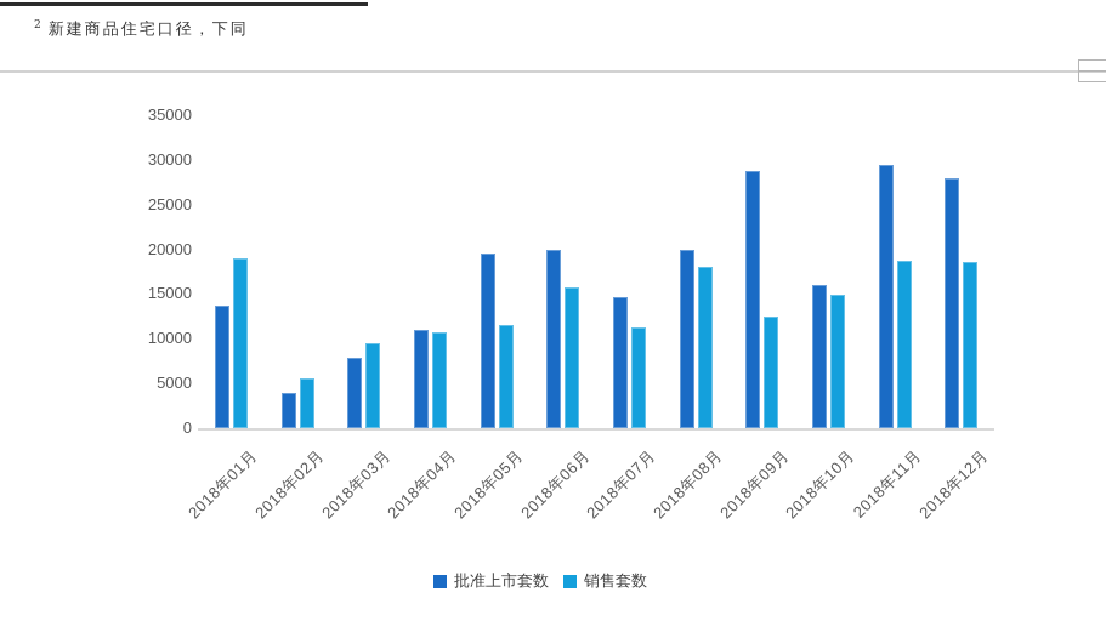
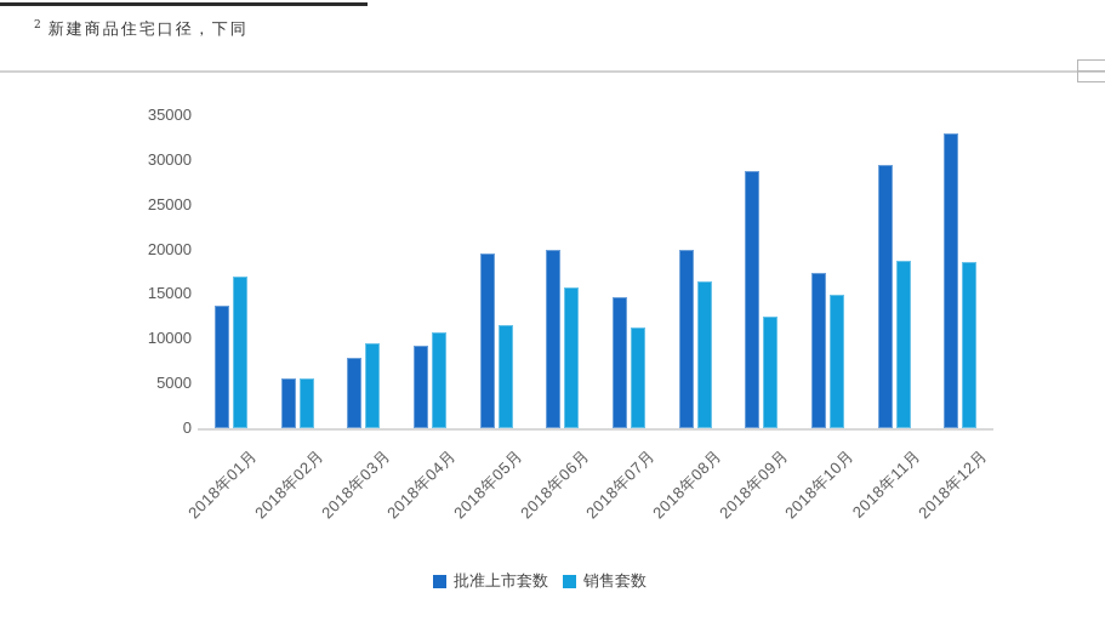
销售套数/2018年01月: 19000 -> 17000
批准上市套数/2018年02月: 4000 -> 6000
批准上市套数/2018年04月: 11000 -> 9000
销售套数/2018年08月: 18000 -> 16000
批准上市套数/2018年10月: 16000 -> 17000
批准上市套数/2018年12月: 28000 -> 33000
